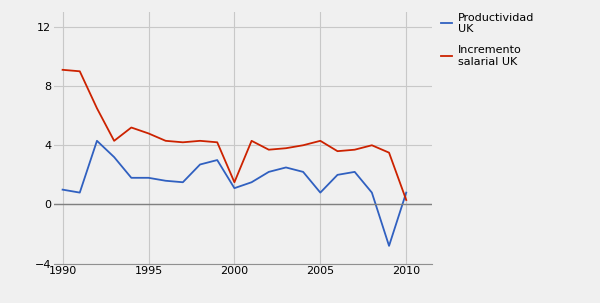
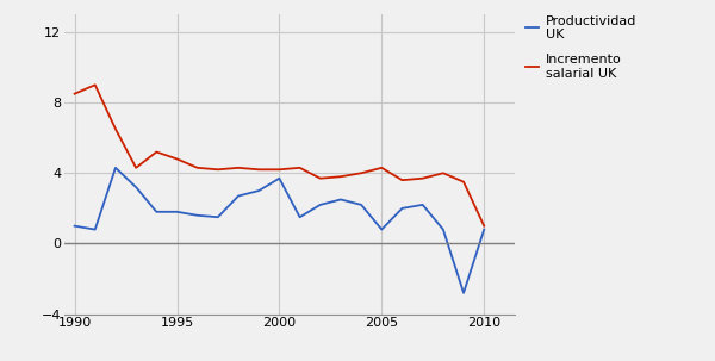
Incremento salarial UK/1990: 9.1 -> 8.5
Productividad UK/2000: 1.1 -> 3.7
Incremento salarial UK/2000: 1.5 -> 4.2
Incremento salarial UK/2010: 0.3 -> 1.0
